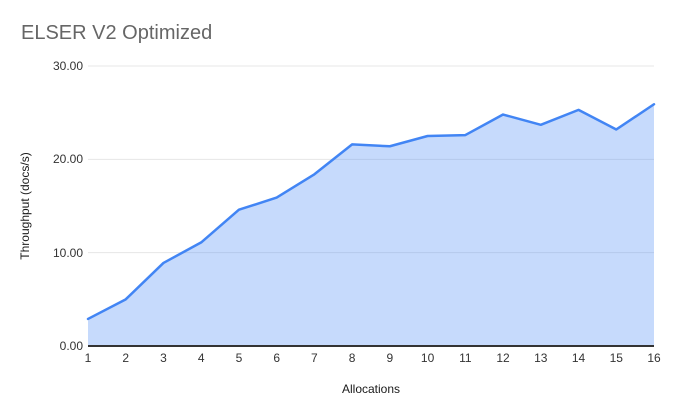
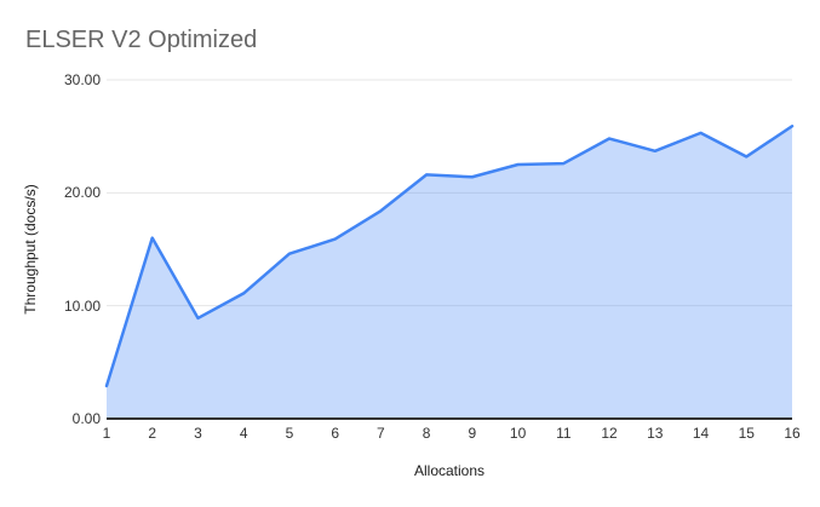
2: 5 -> 16
